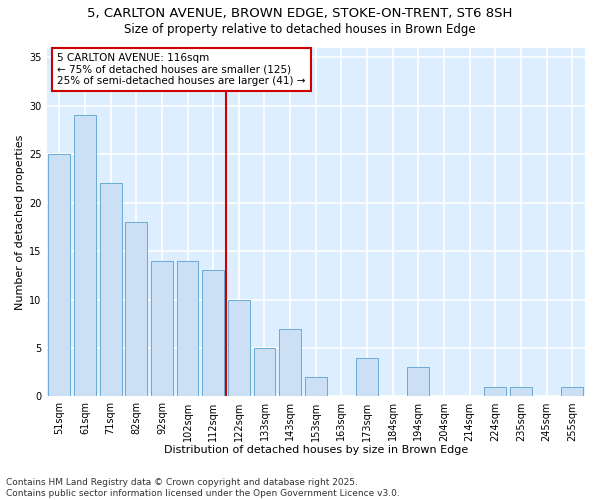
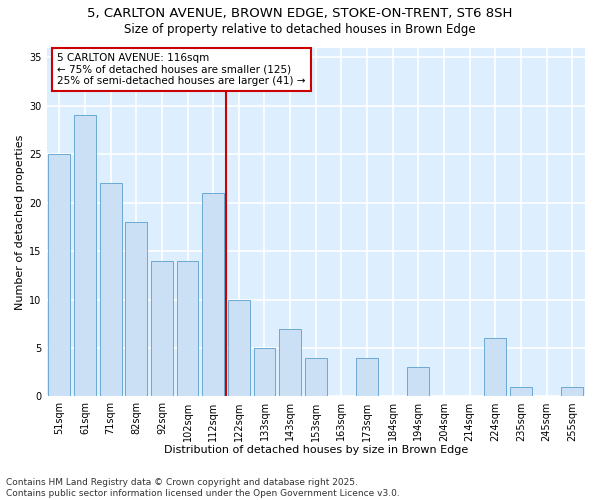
112sqm: 13 -> 21
153sqm: 2 -> 4
224sqm: 1 -> 6
